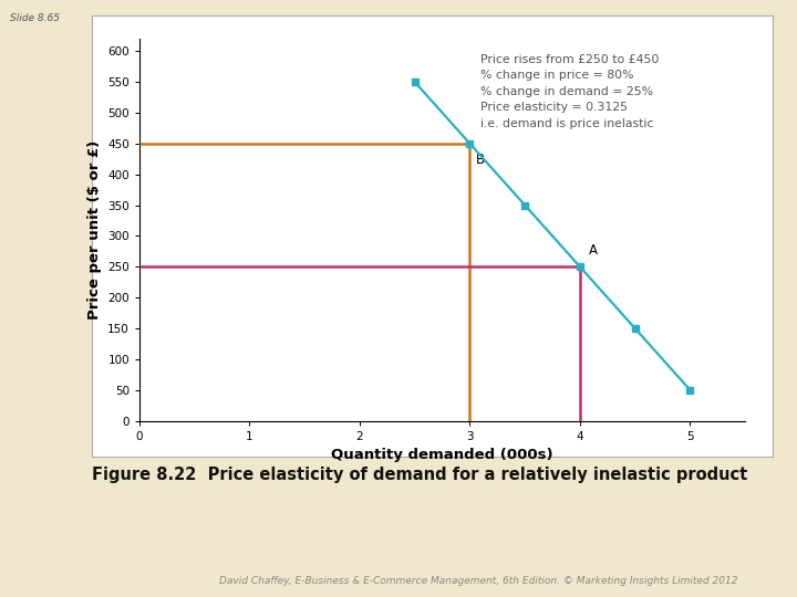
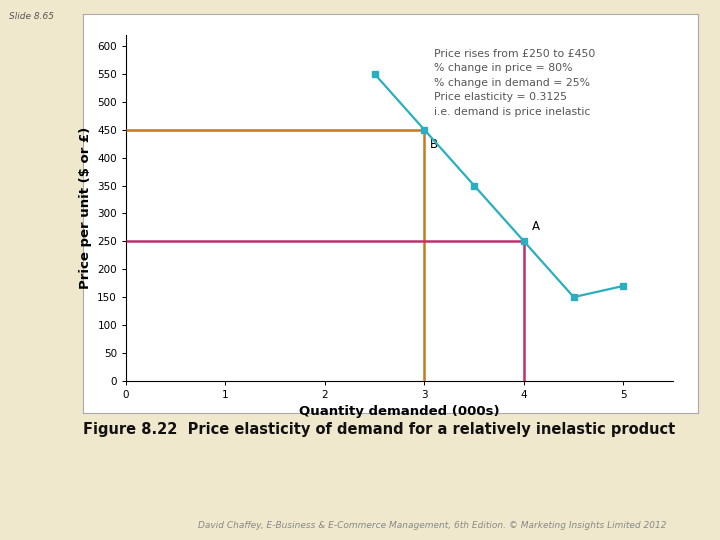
5: 50 -> 170
